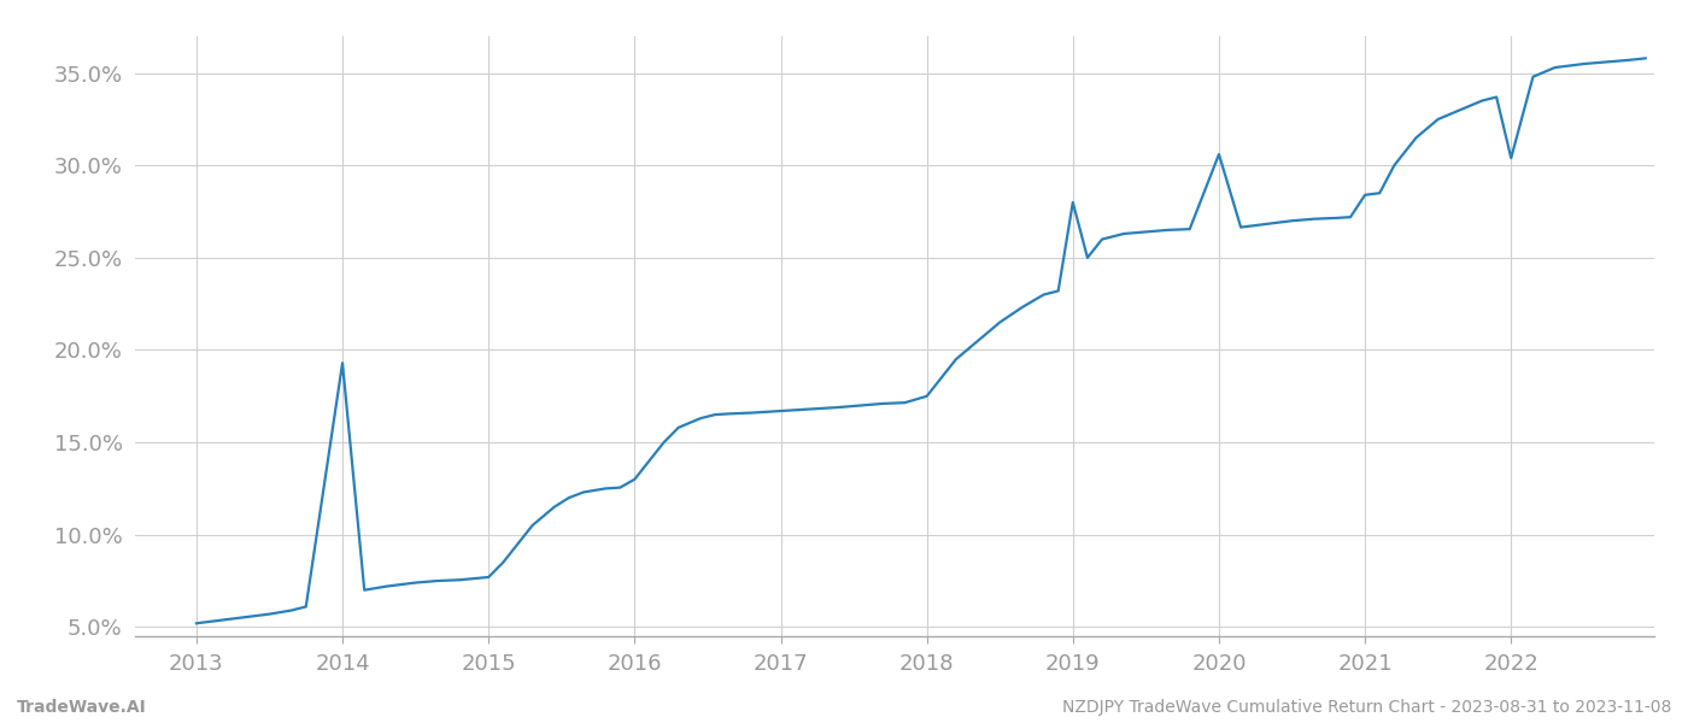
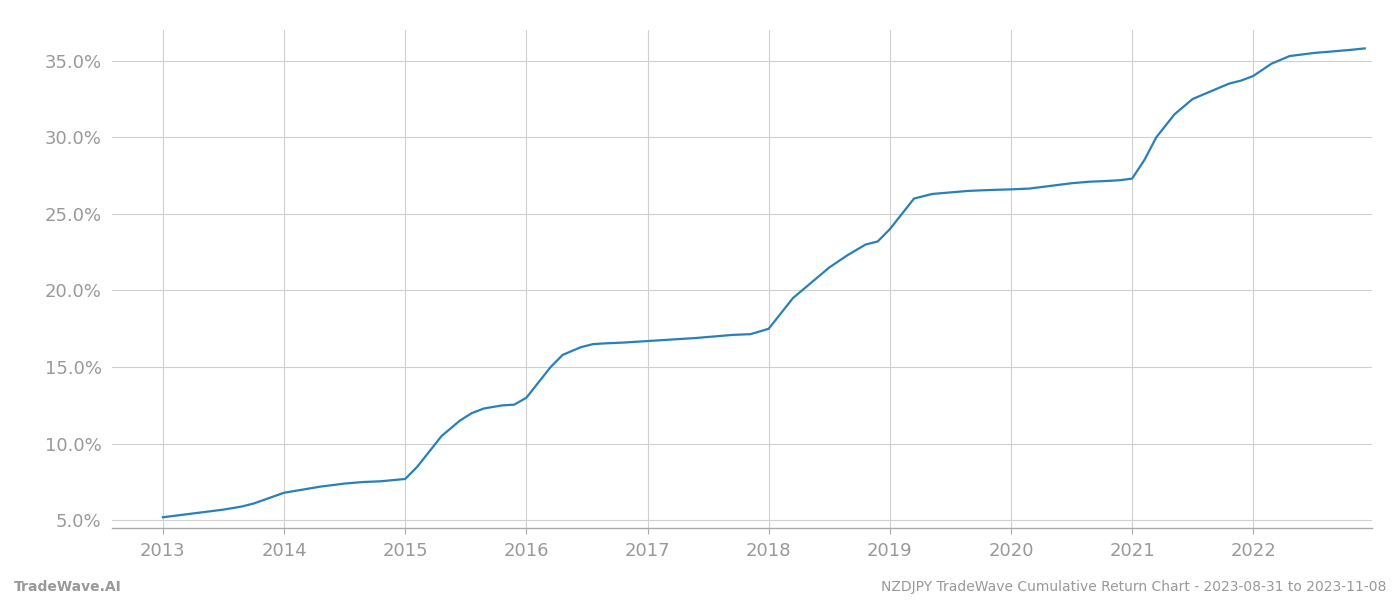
2014: 19.3% -> 6.8%
2019: 28.0% -> 24.0%
2020: 30.6% -> 26.6%
2021: 28.4% -> 27.3%
2022: 30.4% -> 34.0%
